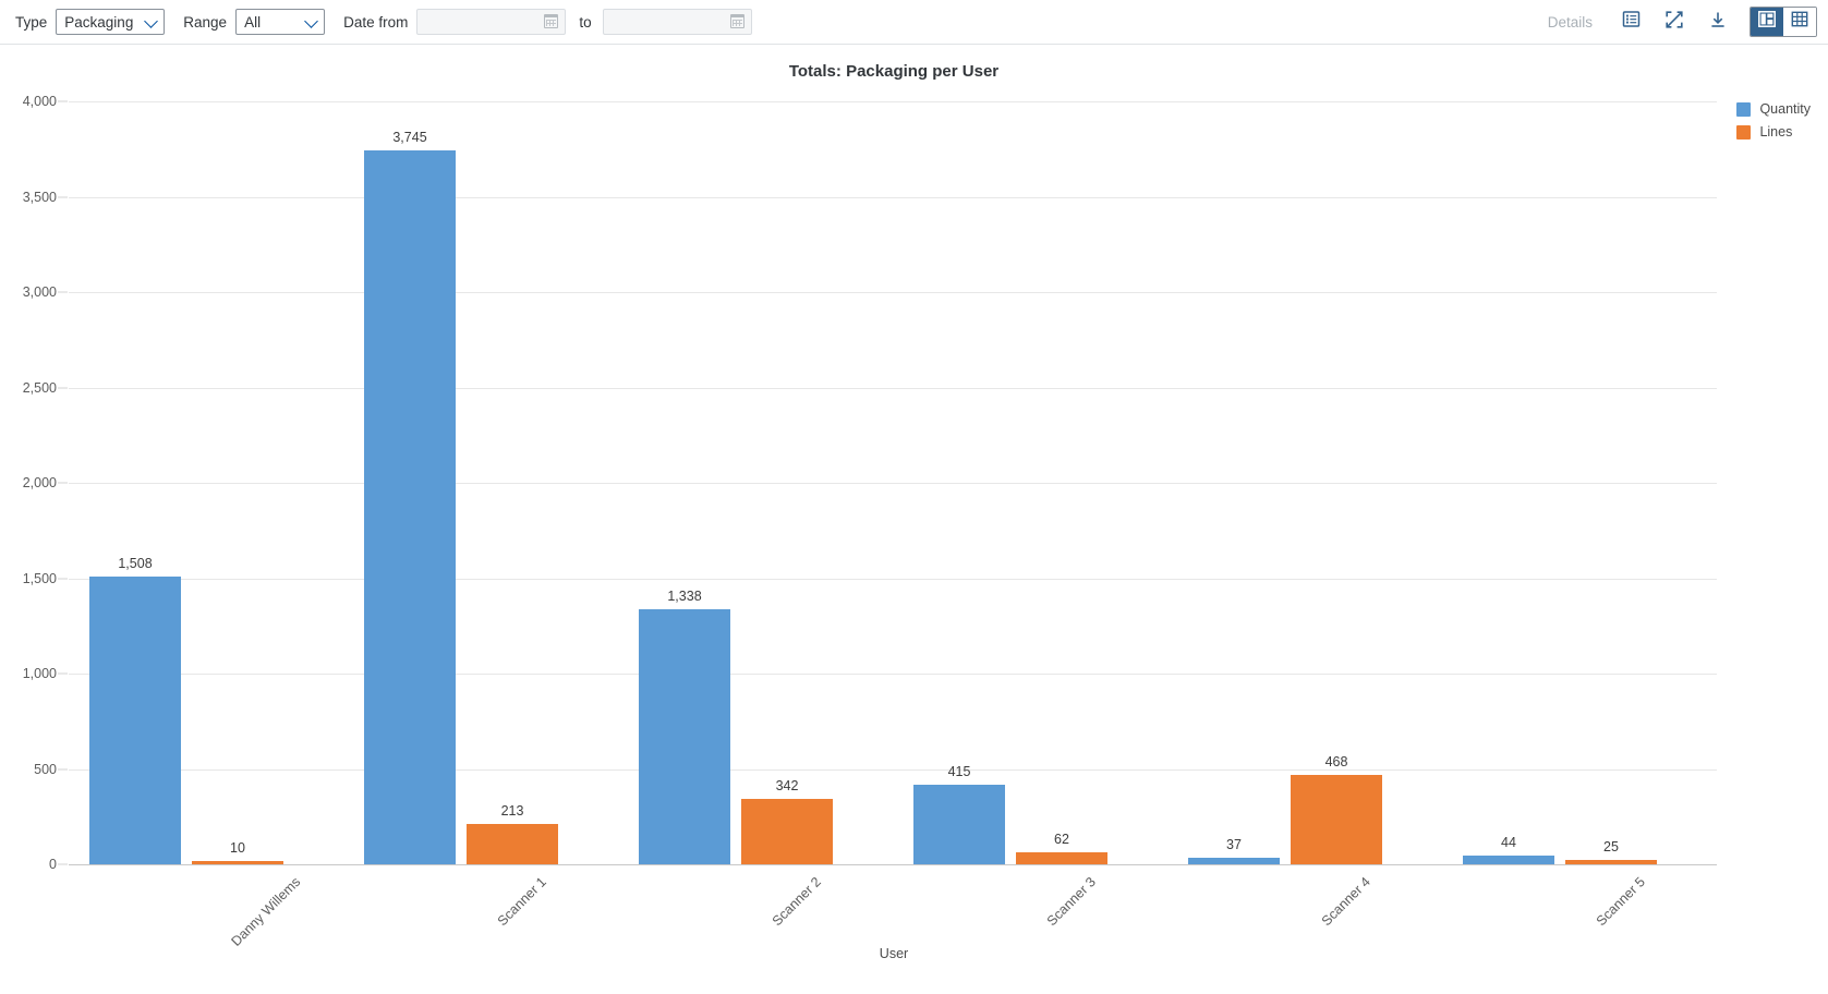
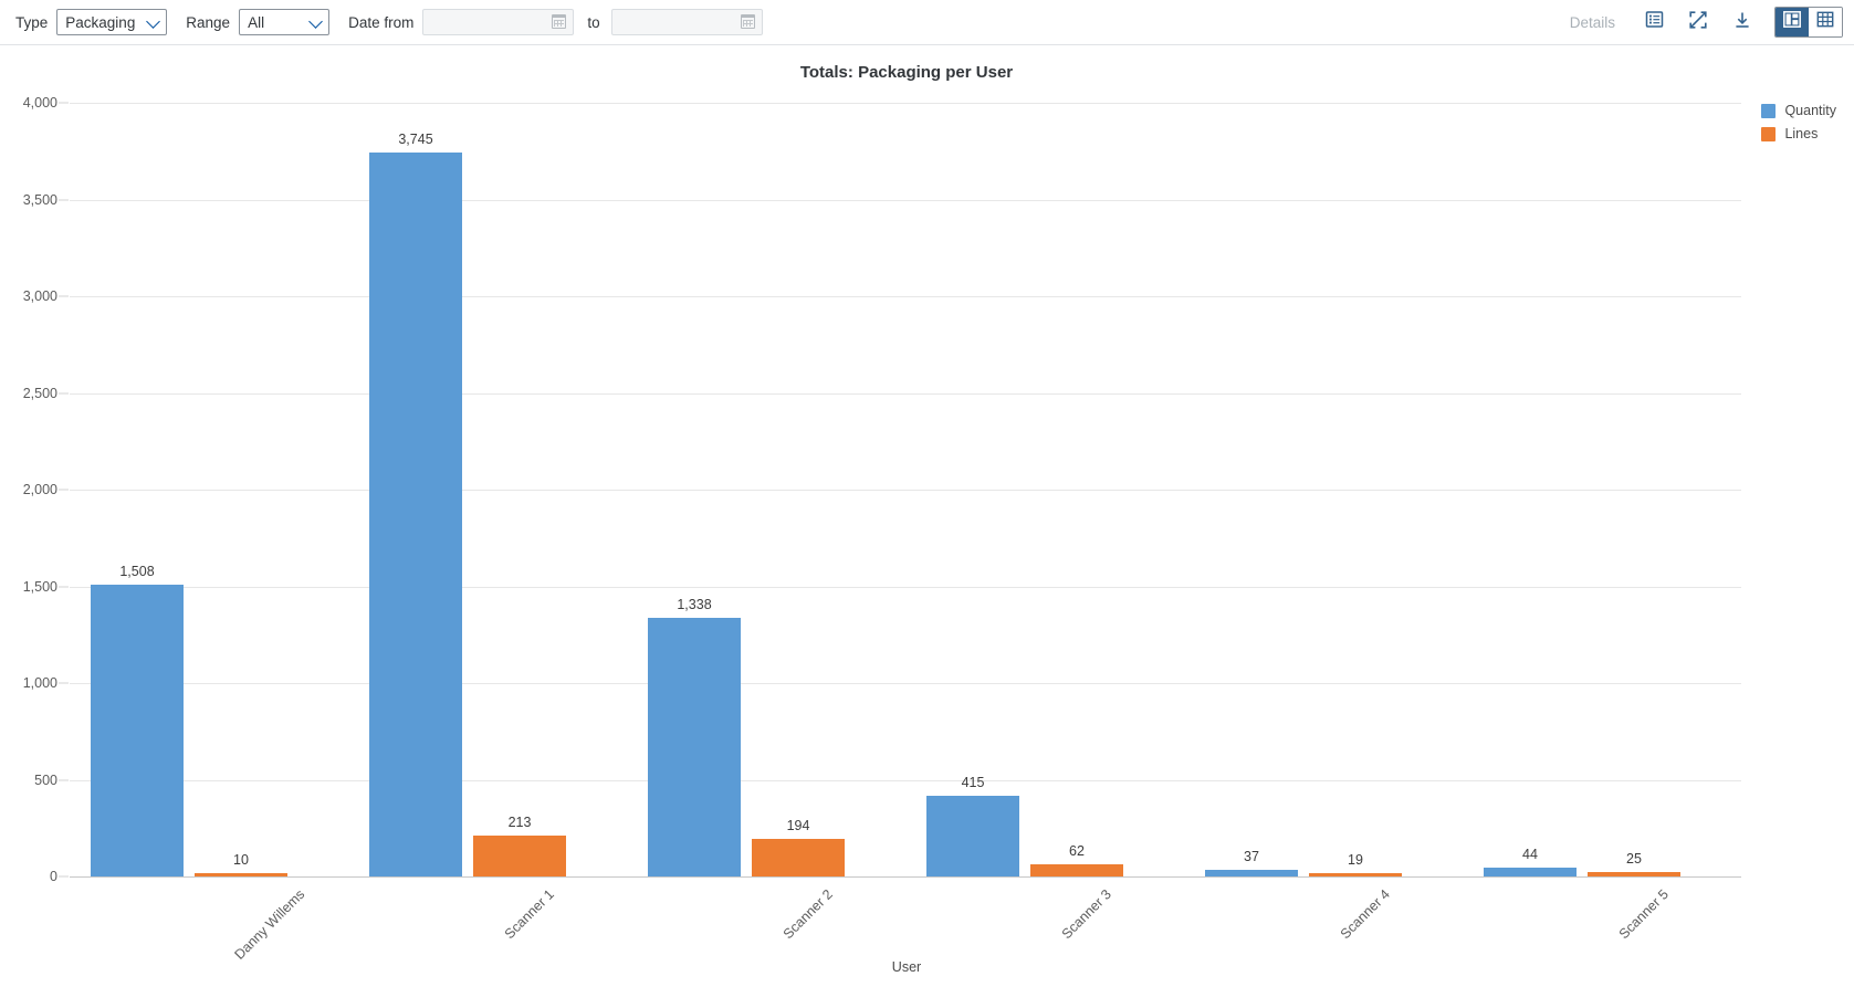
Lines/Scanner 2: 342 -> 194
Lines/Scanner 4: 468 -> 19
